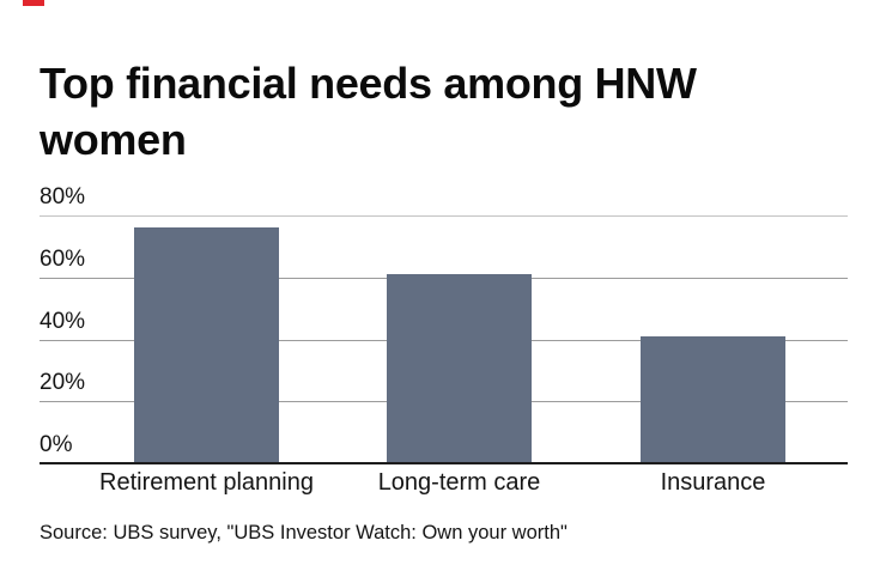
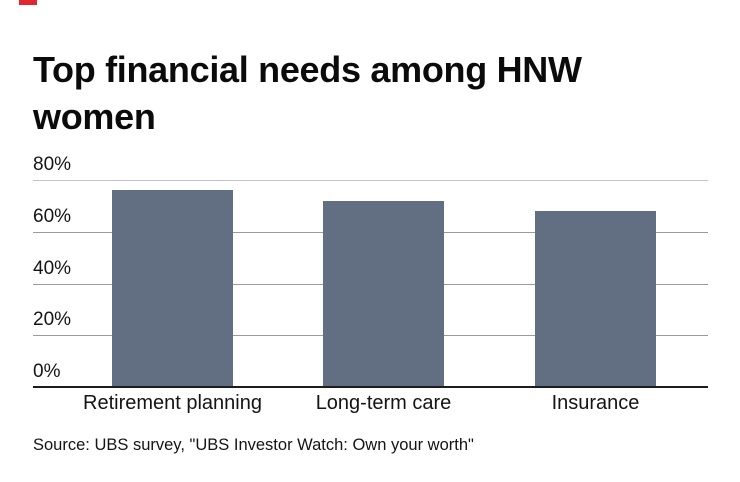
Long-term care: 61% -> 72%
Insurance: 41% -> 68%
